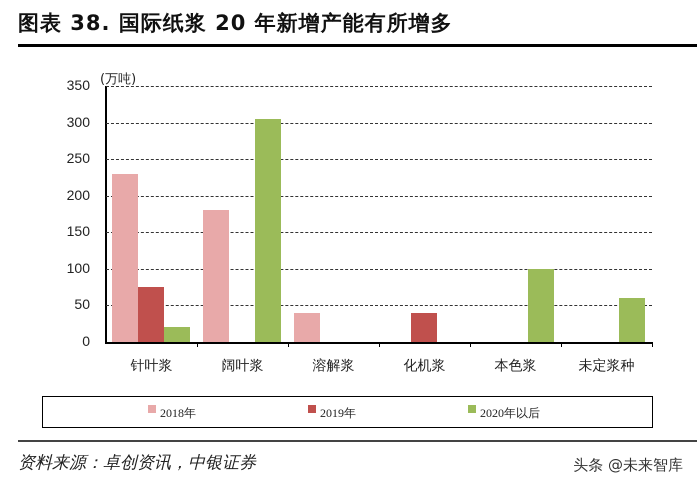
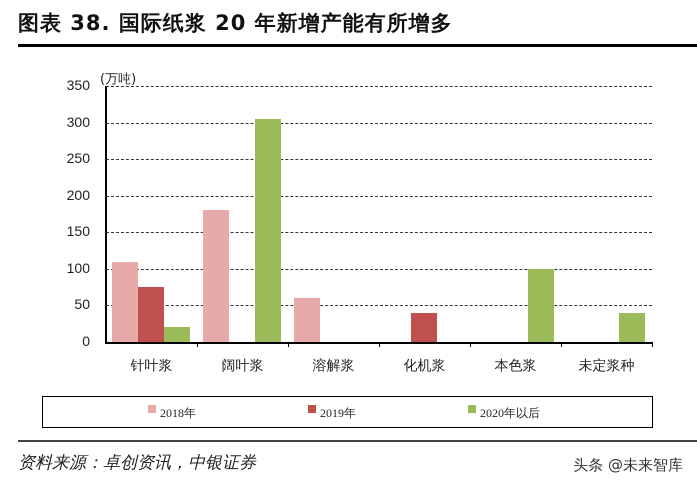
2018年/针叶浆: 230 -> 110
2018年/溶解浆: 40 -> 60
2020年以后/未定浆种: 60 -> 40
